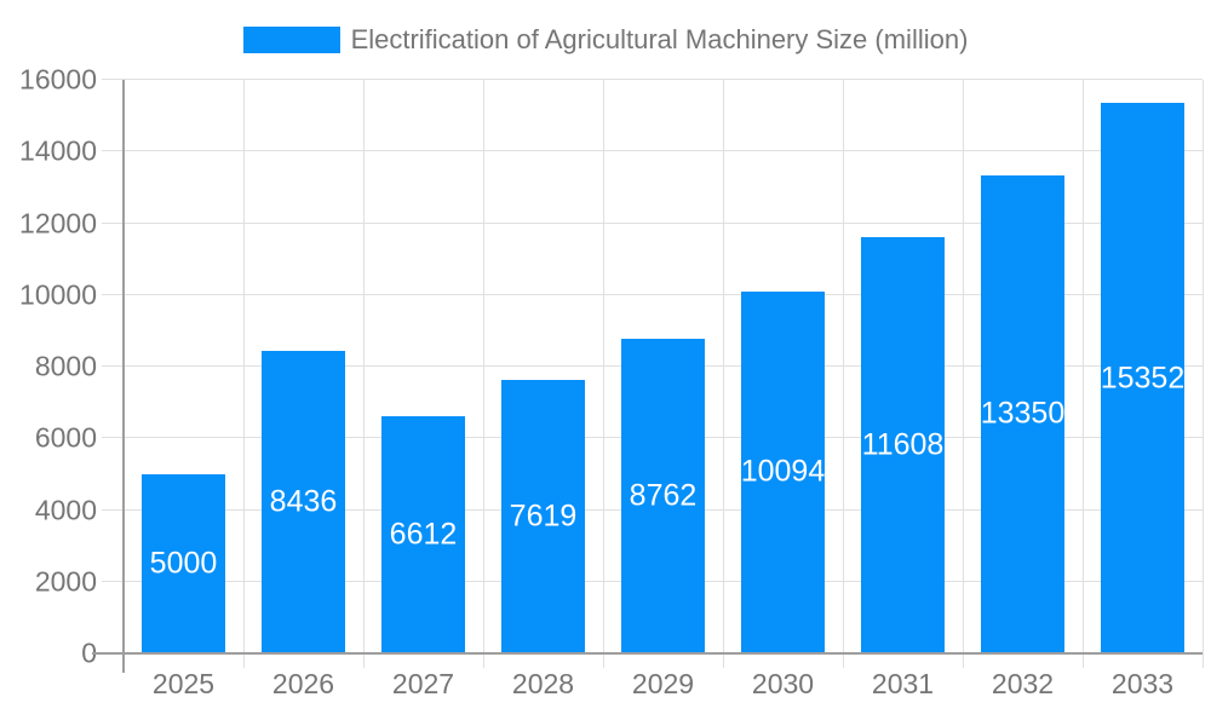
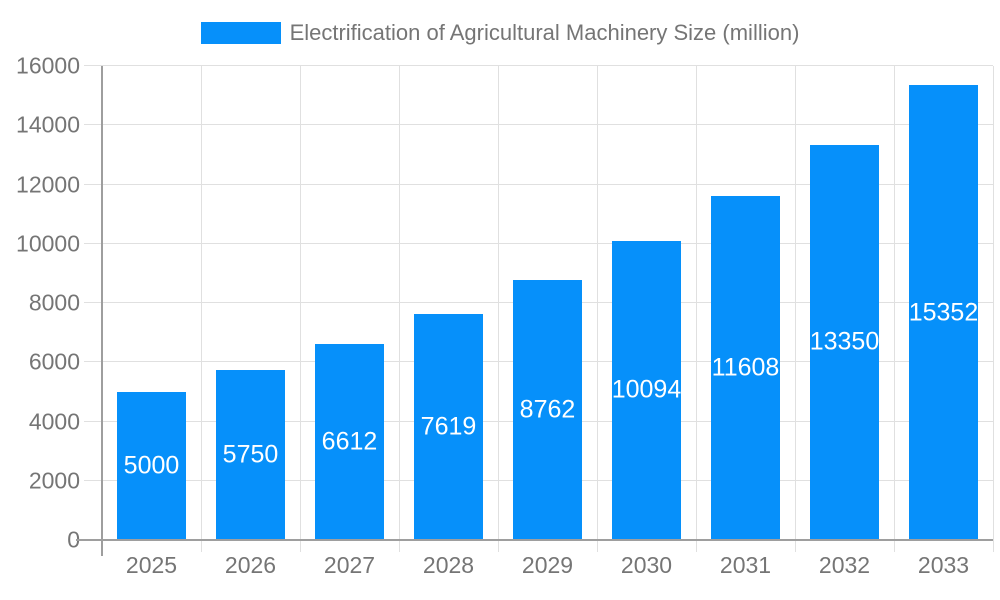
2026: 8436 -> 5750
